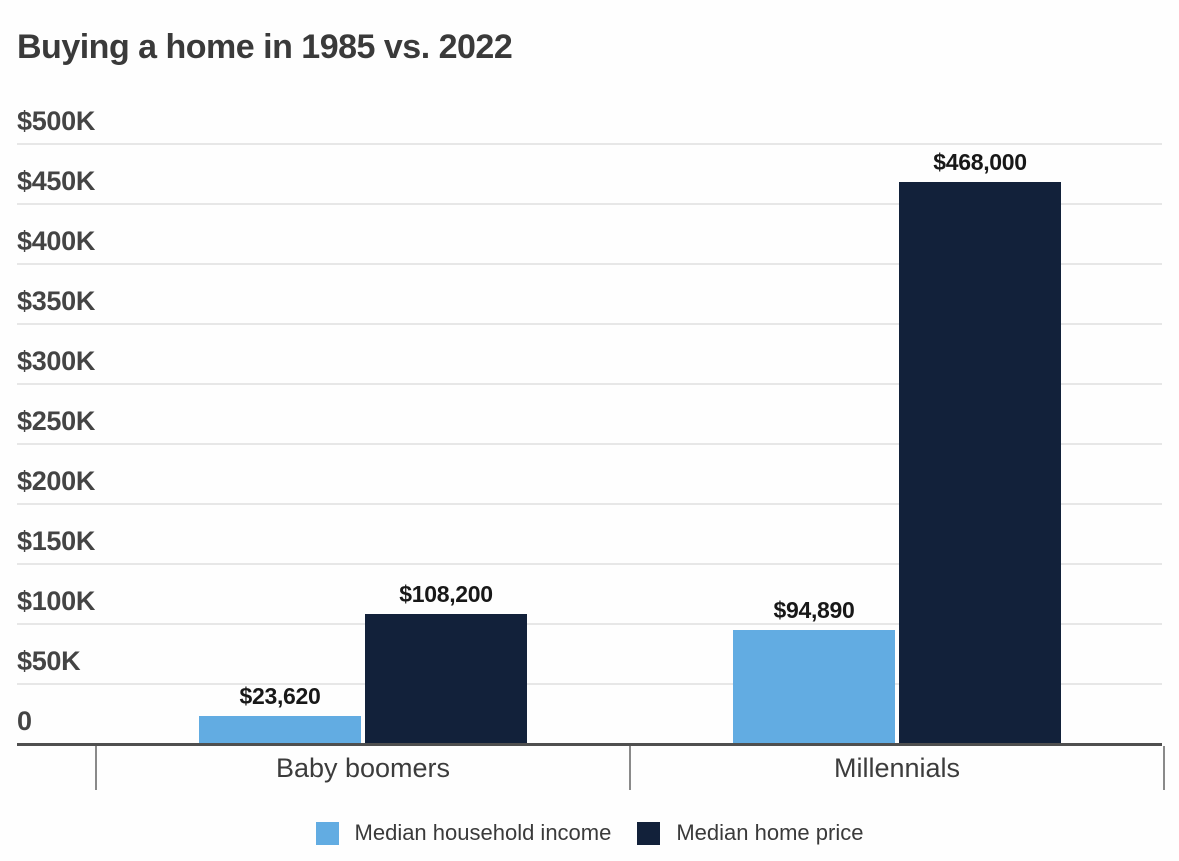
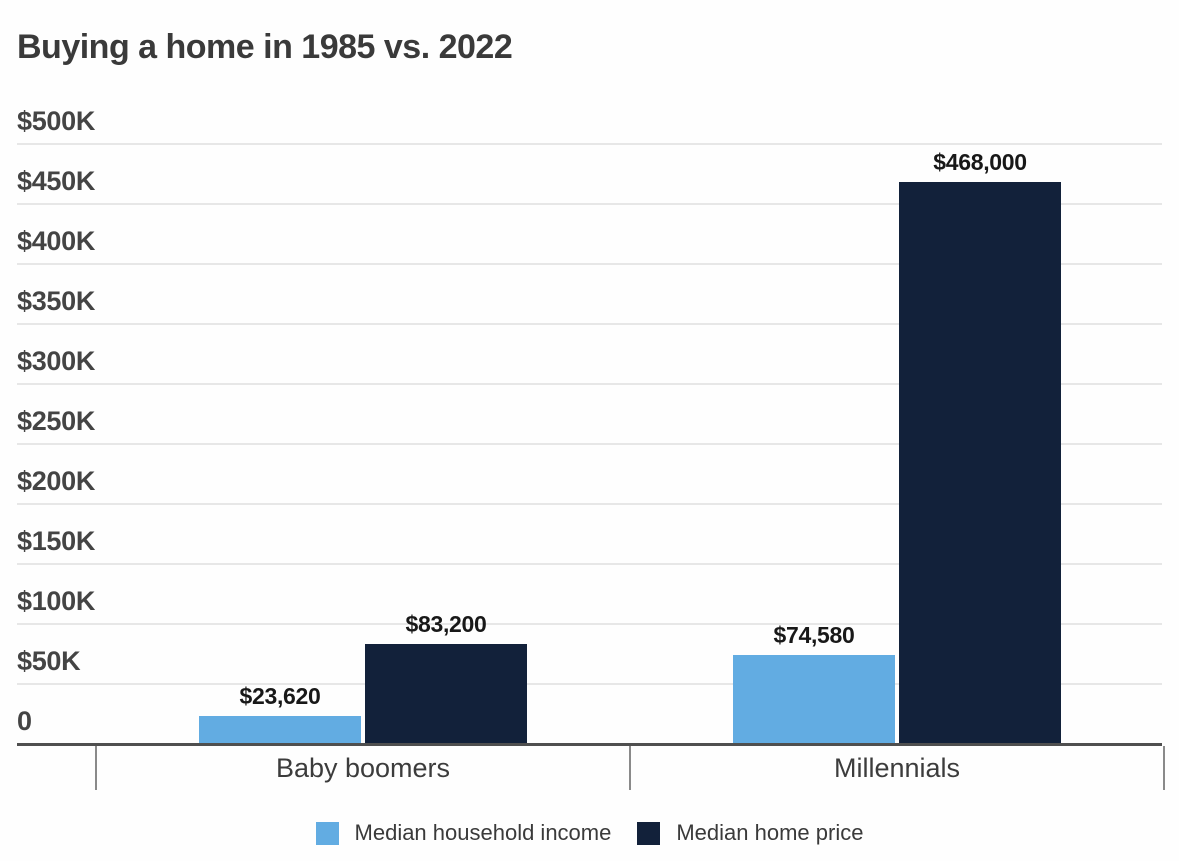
Median home price/Baby boomers: $108,200 -> $83,200
Median household income/Millennials: $94,890 -> $74,580
